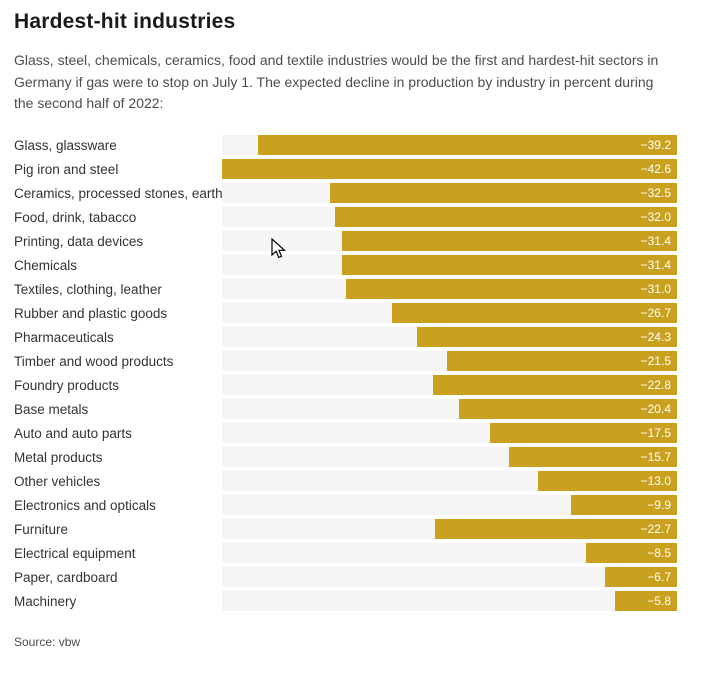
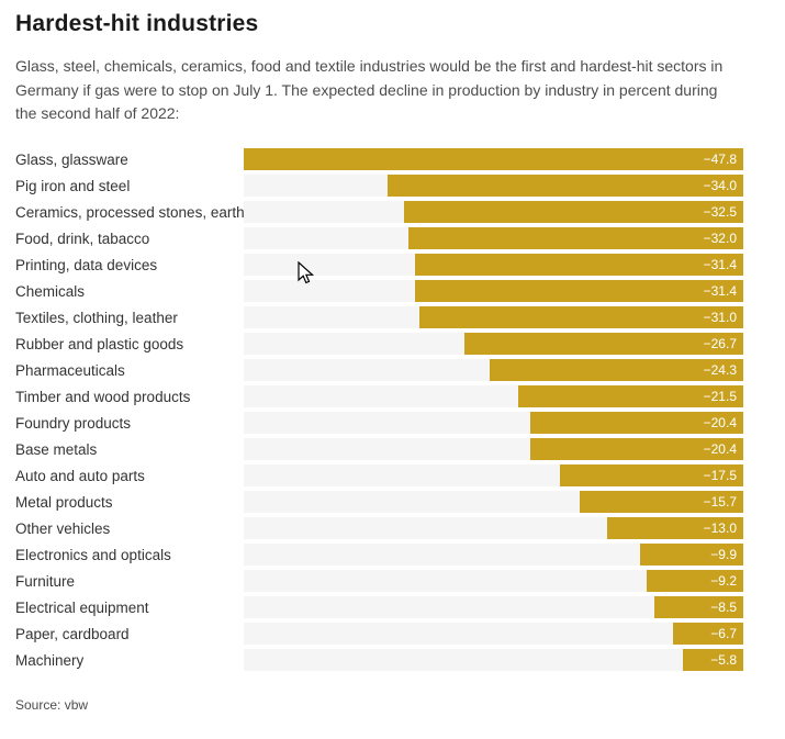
Glass, glassware: −39.2 -> −47.8
Pig iron and steel: −42.6 -> −34.0
Foundry products: −22.8 -> −20.4
Furniture: −22.7 -> −9.2
